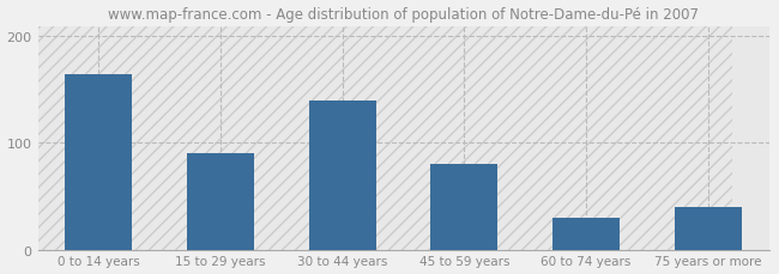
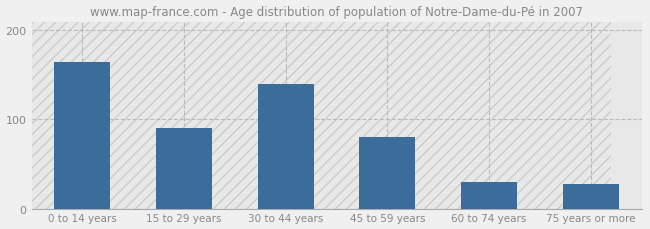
75 years or more: 40 -> 28
